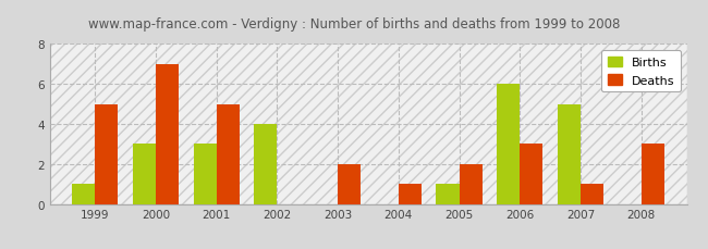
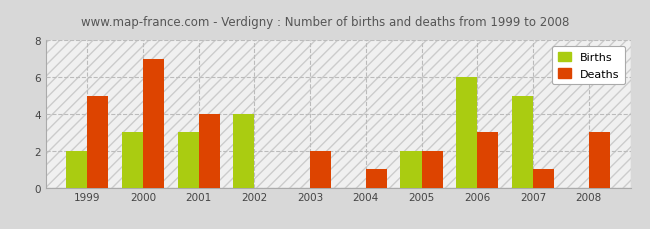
Births/1999: 1 -> 2
Deaths/2001: 5 -> 4
Births/2005: 1 -> 2
